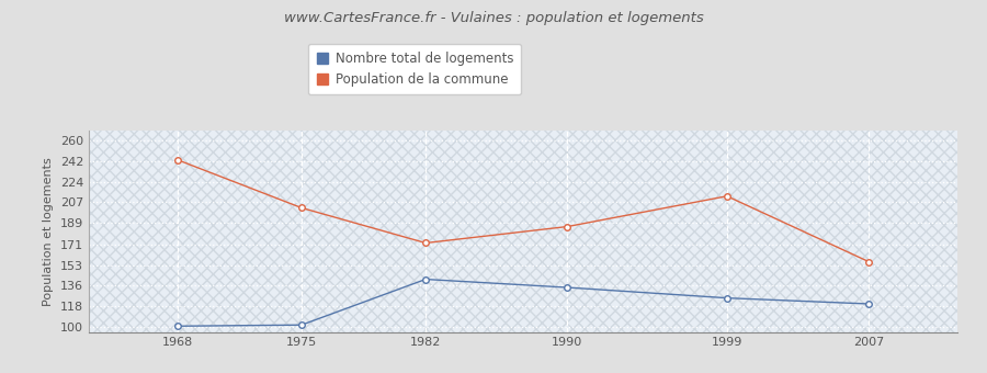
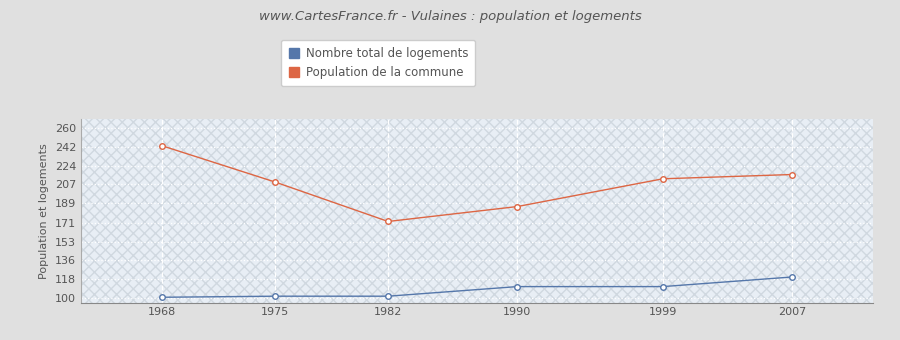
Population de la commune/1975: 202 -> 209
Nombre total de logements/1982: 141 -> 102
Nombre total de logements/1990: 134 -> 111
Nombre total de logements/1999: 125 -> 111
Population de la commune/2007: 156 -> 216
